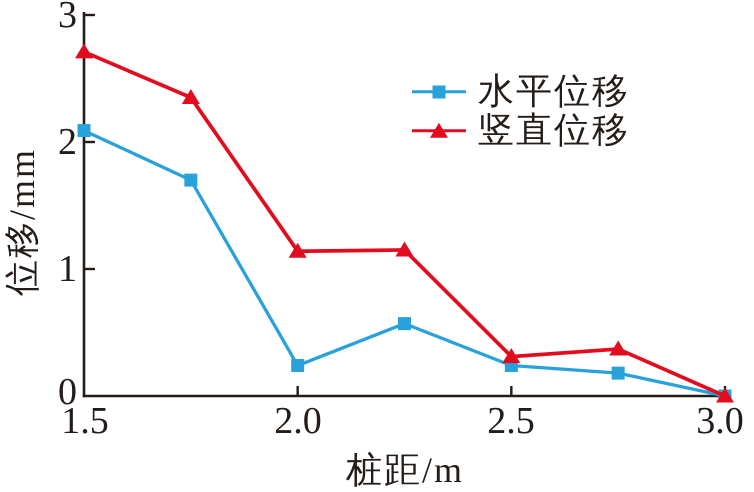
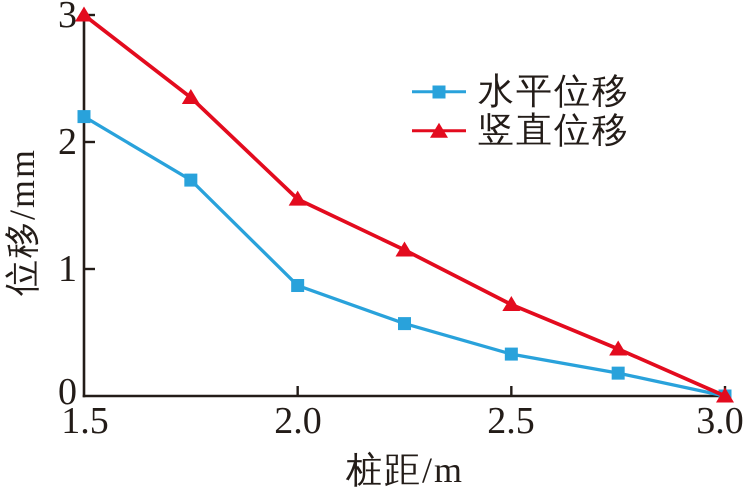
水平位移/1.5: 2.09 -> 2.20
竖直位移/1.5: 2.71 -> 3.00
水平位移/2.0: 0.24 -> 0.87
竖直位移/2.0: 1.14 -> 1.55
水平位移/2.5: 0.24 -> 0.33
竖直位移/2.5: 0.31 -> 0.72
